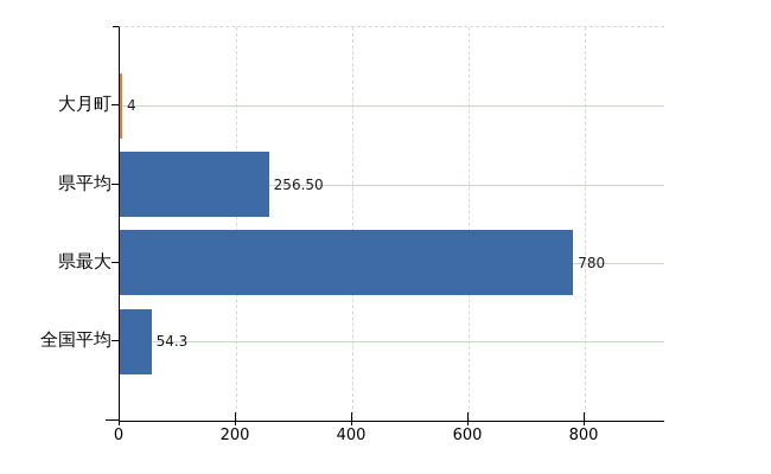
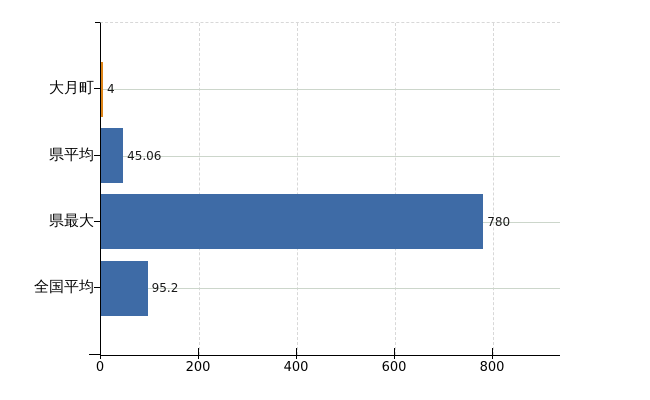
県平均: 256.50 -> 45.06
全国平均: 54.3 -> 95.2
